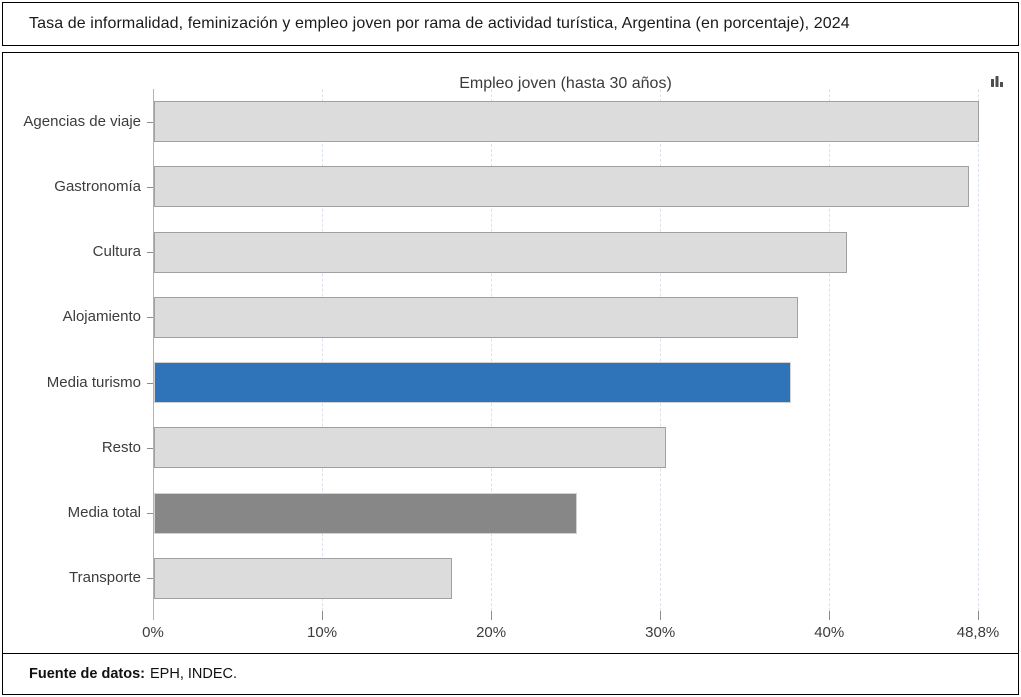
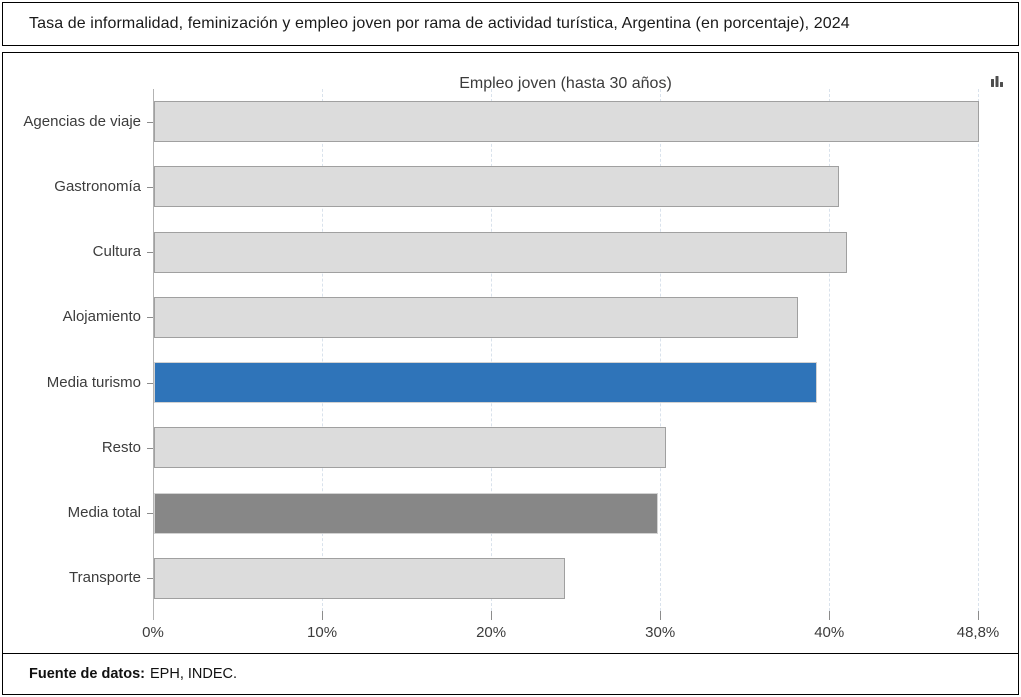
Gastronomía: 48.2% -> 40.5%
Media turismo: 37.7% -> 39.2%
Media total: 25.0% -> 29.8%
Transporte: 17.6% -> 24.3%
